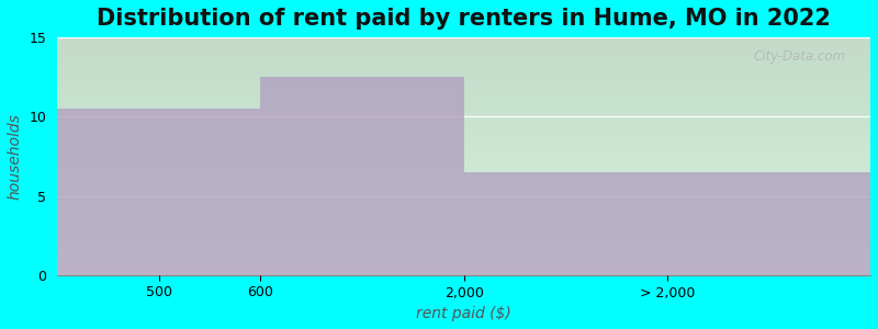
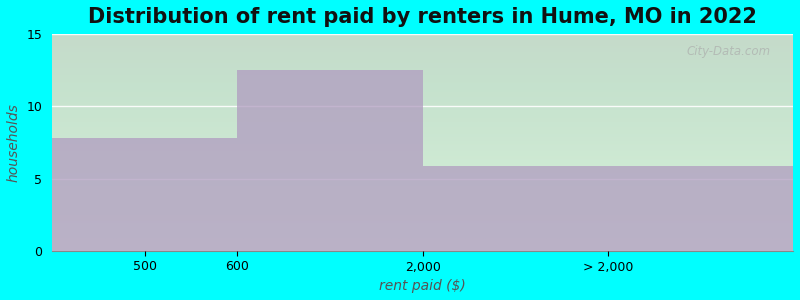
500: 10.5 -> 7.8
> 2,000: 6.5 -> 5.9
